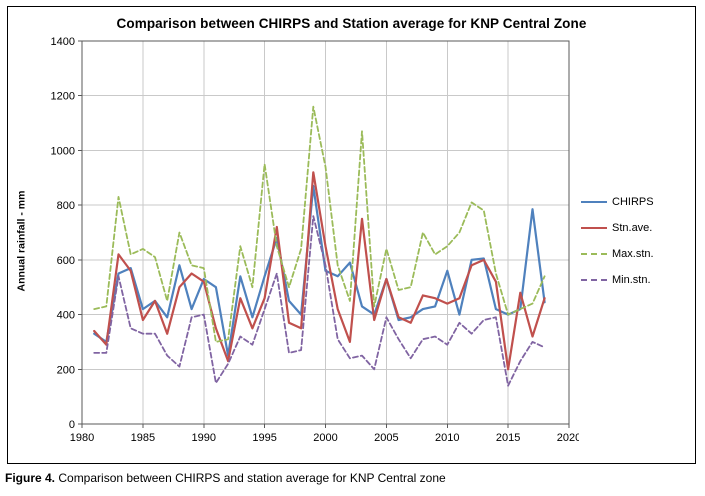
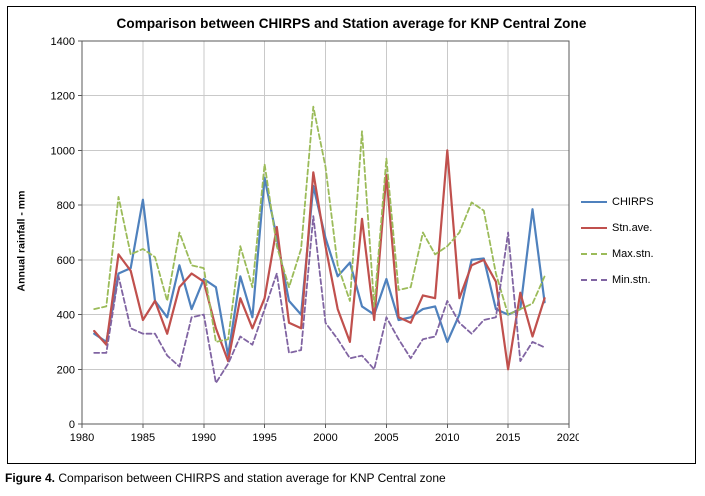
CHIRPS/1985: 420 -> 820
CHIRPS/1995: 540 -> 900
CHIRPS/2000: 560 -> 680
Min.stn./2000: 580 -> 370
Stn.ave./2005: 530 -> 910
Max.stn./2005: 640 -> 970
CHIRPS/2010: 560 -> 300
Stn.ave./2010: 440 -> 1000
Min.stn./2010: 290 -> 450
Min.stn./2015: 140 -> 700
